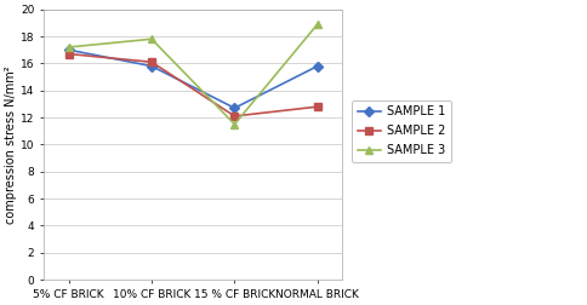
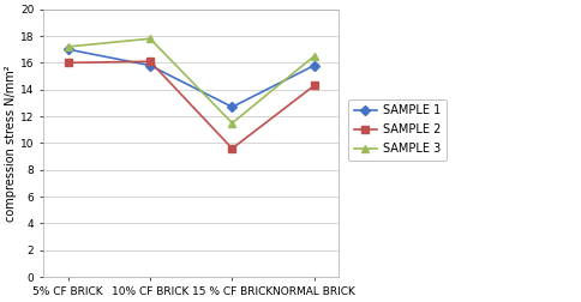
SAMPLE 2/5% CF BRICK: 16.7 -> 16.0
SAMPLE 2/15 % CF BRICK: 12.1 -> 9.6
SAMPLE 2/NORMAL BRICK: 12.8 -> 14.3
SAMPLE 3/NORMAL BRICK: 18.9 -> 16.5
